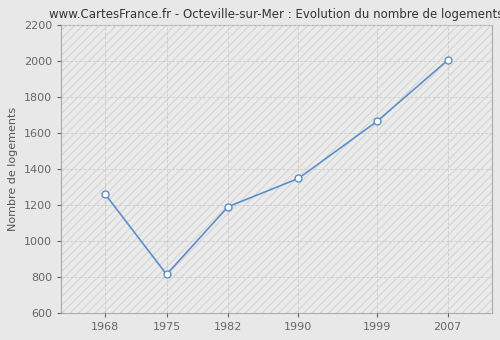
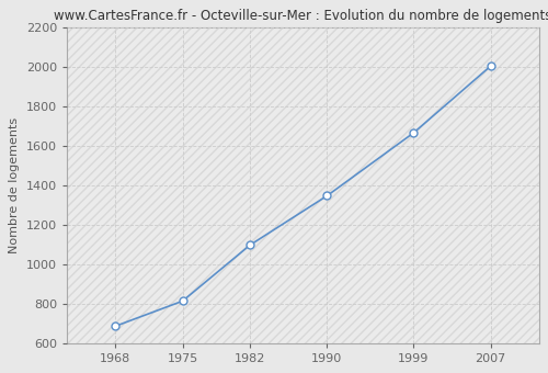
1968: 1260 -> 680
1982: 1190 -> 1100
